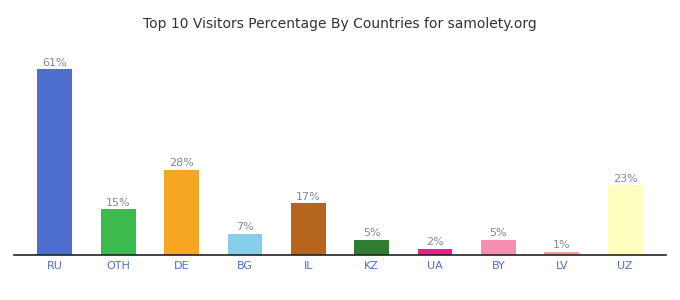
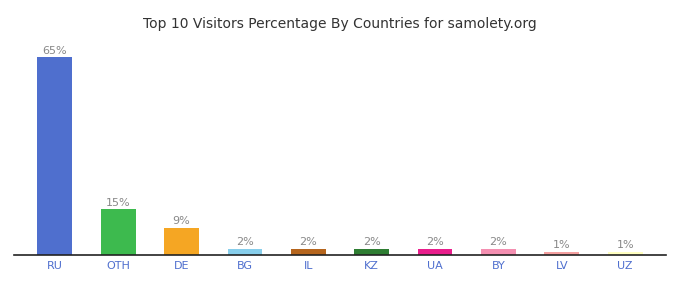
RU: 61% -> 65%
DE: 28% -> 9%
BG: 7% -> 2%
IL: 17% -> 2%
KZ: 5% -> 2%
BY: 5% -> 2%
UZ: 23% -> 1%
